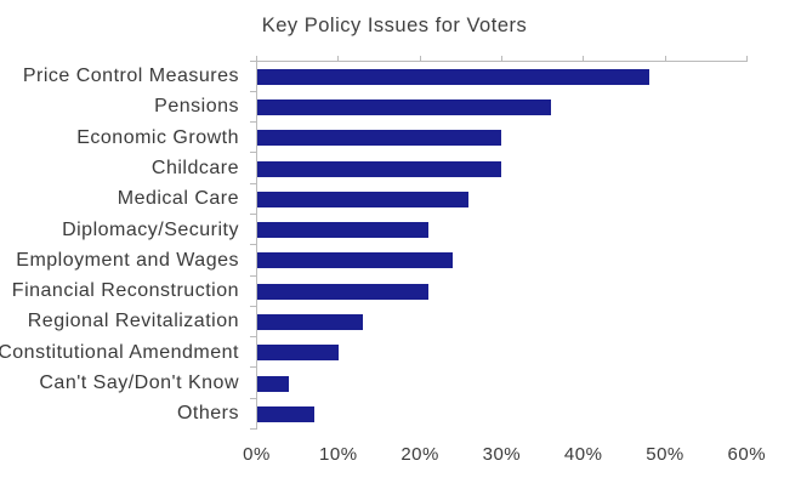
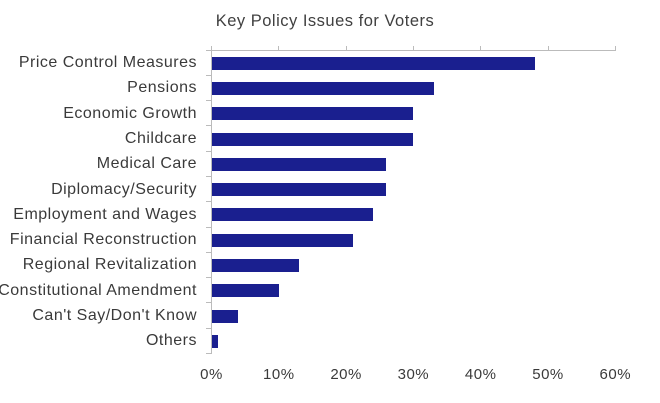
Pensions: 36% -> 33%
Diplomacy/Security: 21% -> 26%
Others: 7% -> 1%
